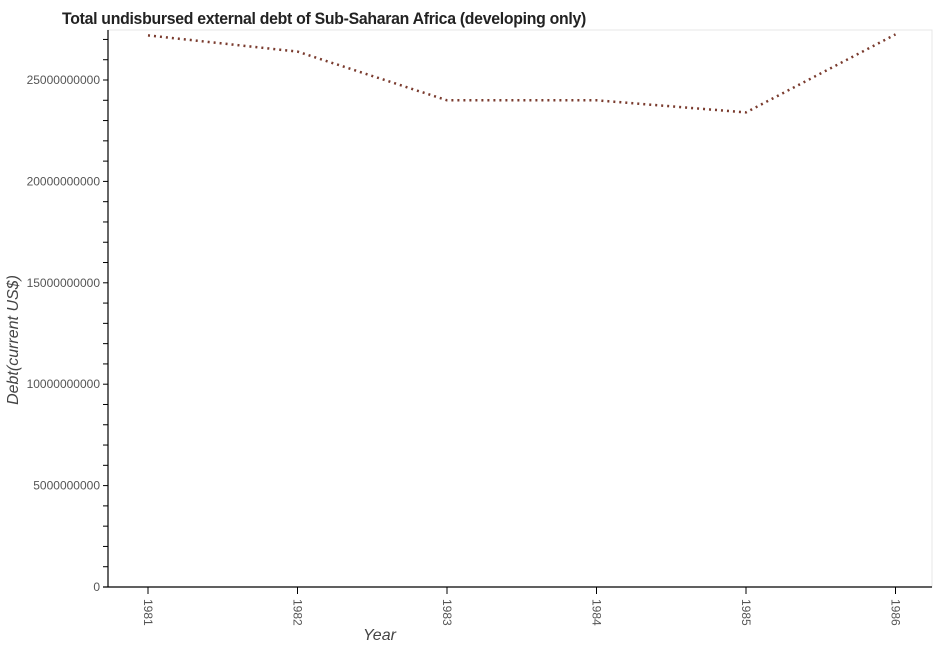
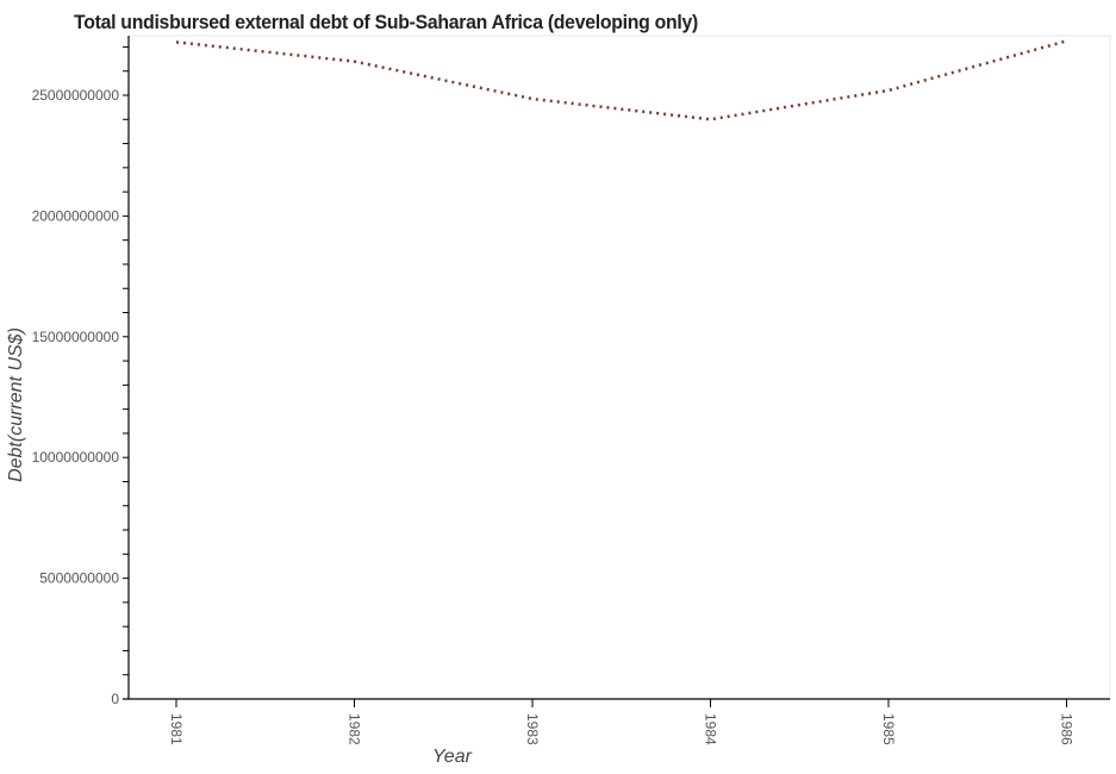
1983: 24000000000 -> 24800000000
1985: 23400000000 -> 25200000000
